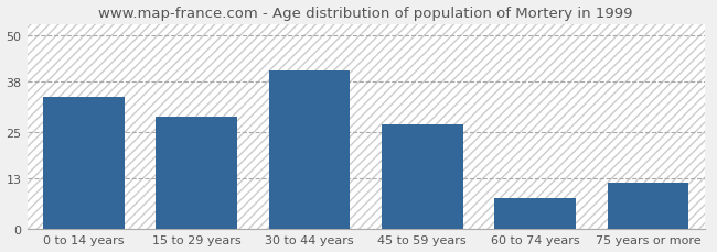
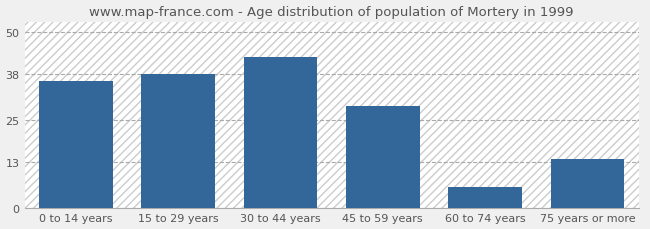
0 to 14 years: 34 -> 36
15 to 29 years: 29 -> 38
30 to 44 years: 41 -> 43
45 to 59 years: 27 -> 29
60 to 74 years: 8 -> 6
75 years or more: 12 -> 14
